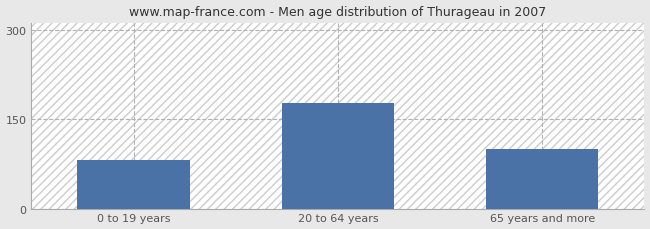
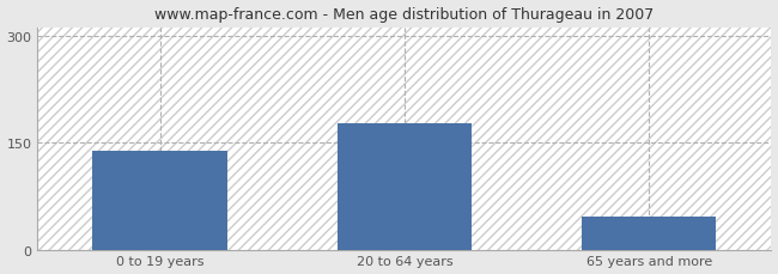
0 to 19 years: 82 -> 138
65 years and more: 100 -> 46
